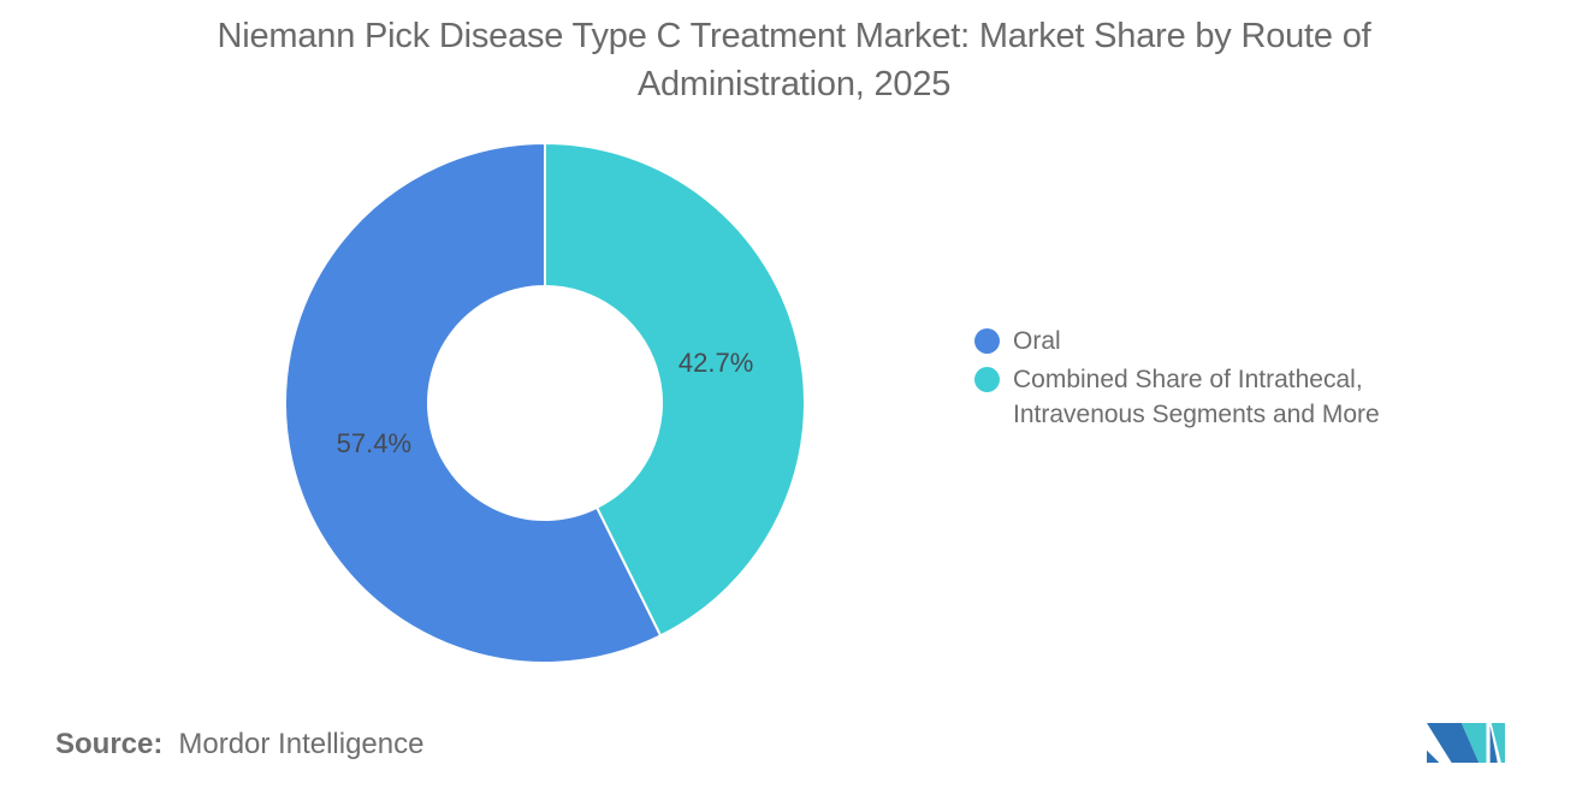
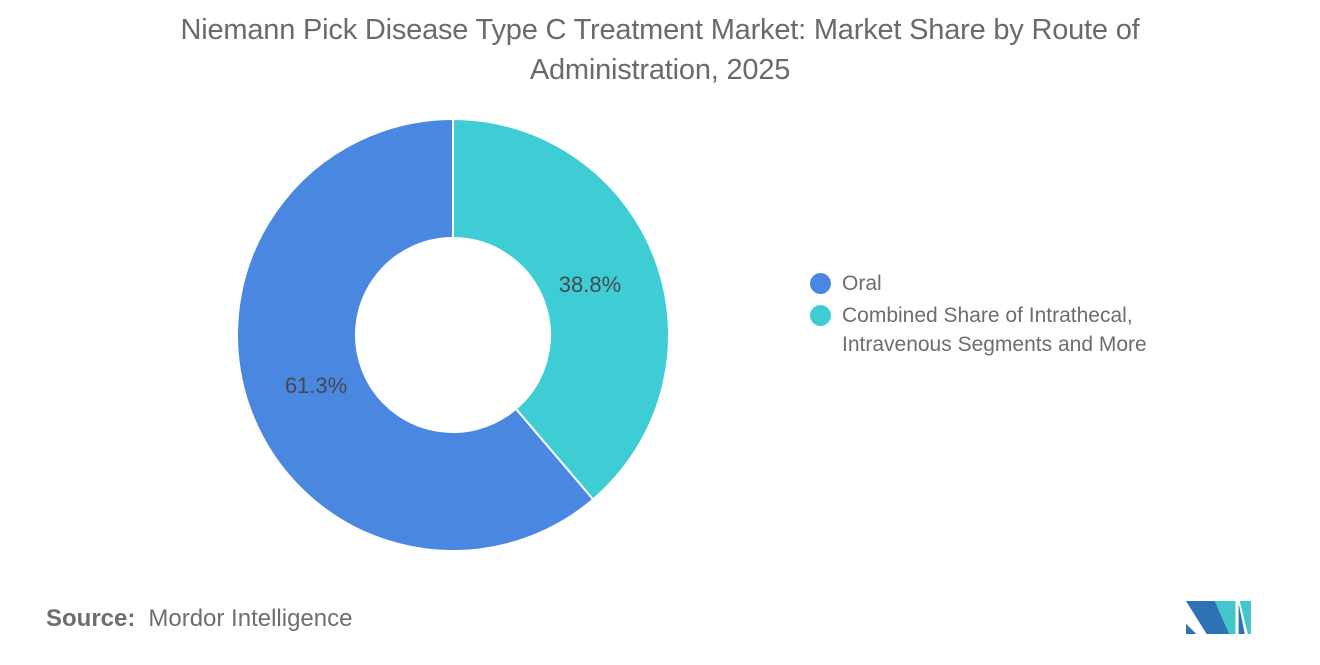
Oral: 57.4% -> 61.3%
Combined Share of Intrathecal, Intravenous Segments and More: 42.7% -> 38.8%
